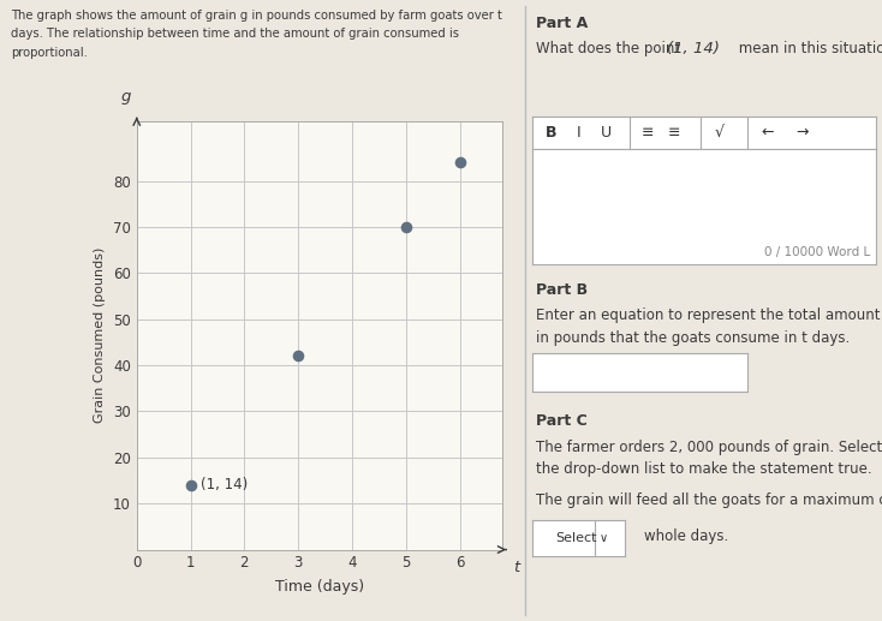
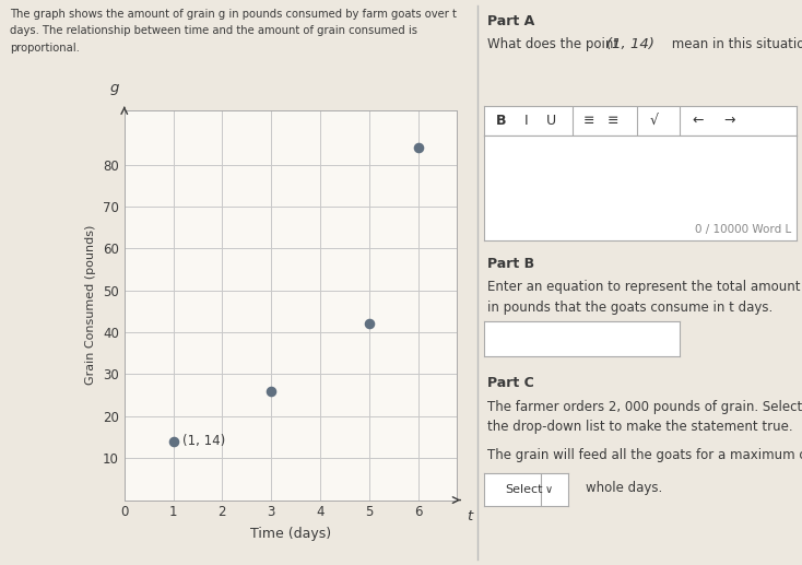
3: 42 -> 26
5: 70 -> 42
